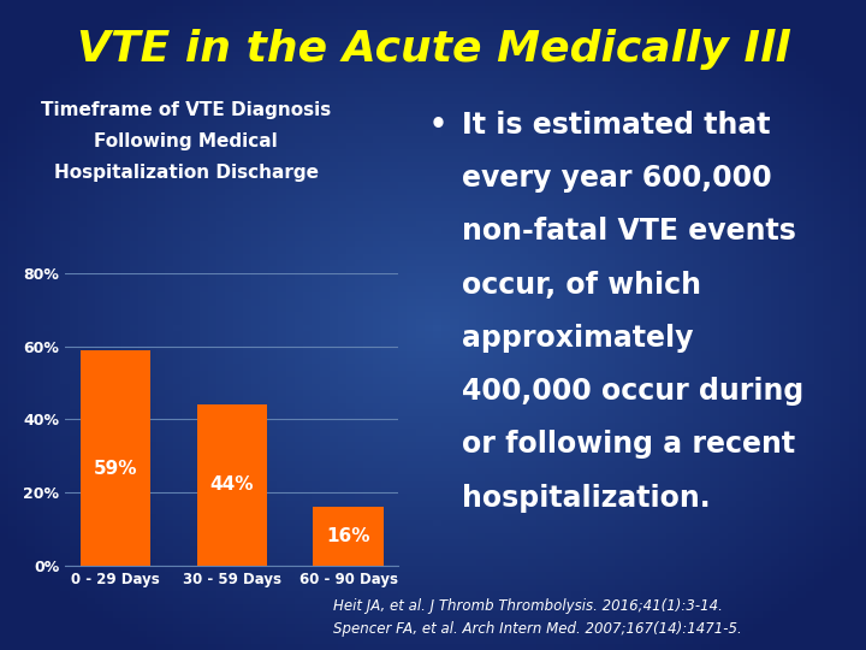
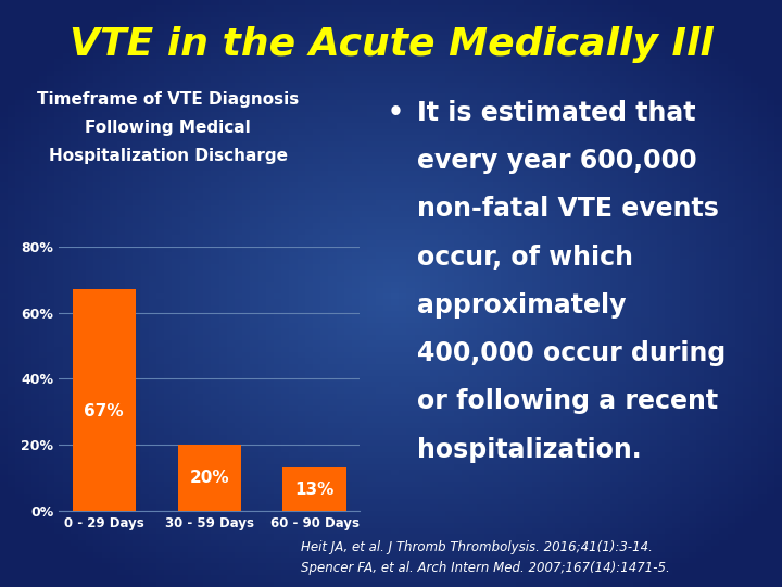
0 - 29 Days: 59% -> 67%
30 - 59 Days: 44% -> 20%
60 - 90 Days: 16% -> 13%
